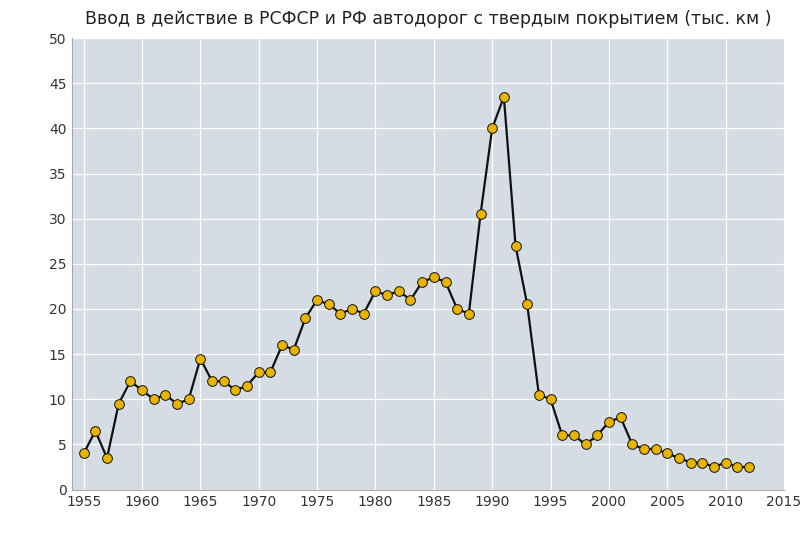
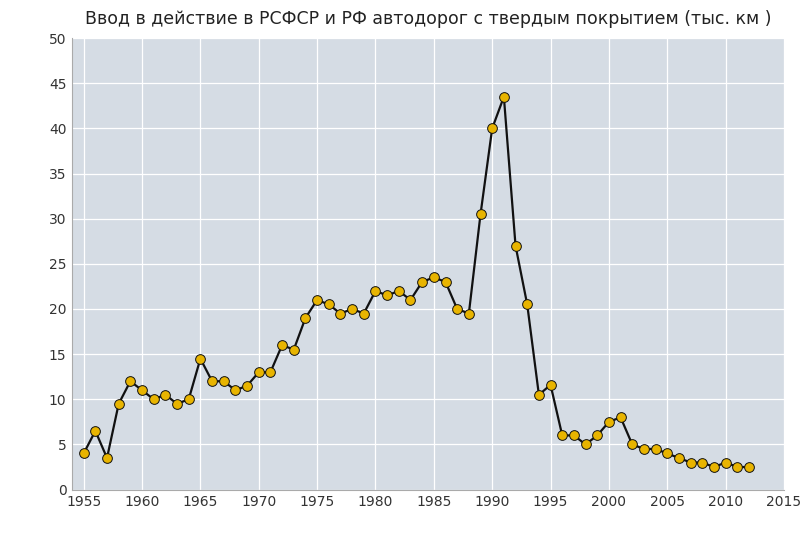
1995: 10.0 -> 11.6
